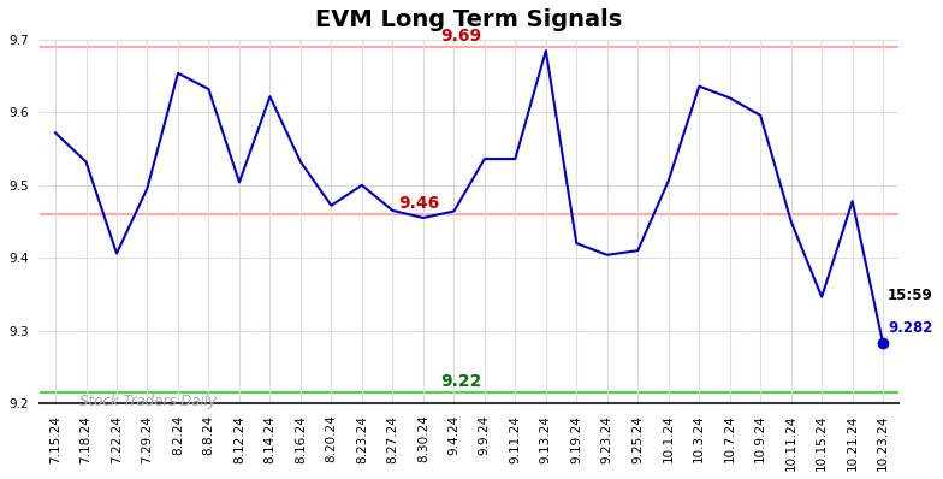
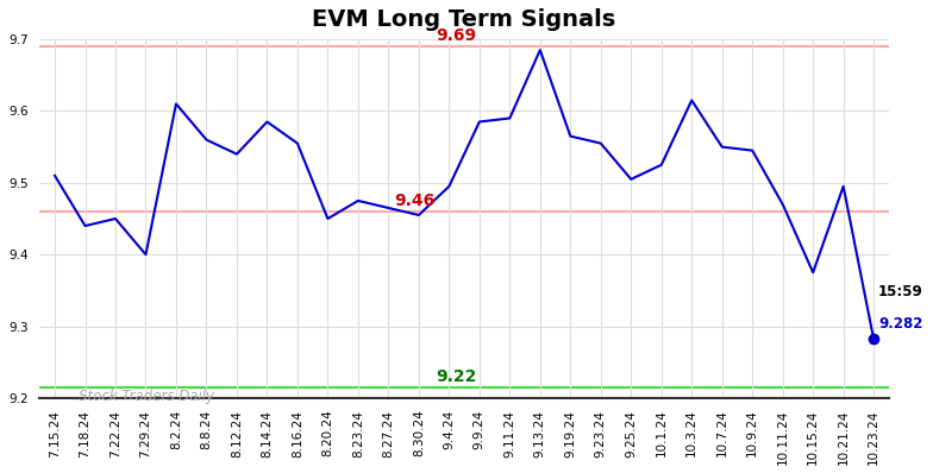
7.15.24: 9.572 -> 9.510
7.18.24: 9.532 -> 9.440
7.22.24: 9.406 -> 9.450
7.29.24: 9.496 -> 9.400
8.2.24: 9.654 -> 9.610
8.8.24: 9.632 -> 9.560
8.12.24: 9.504 -> 9.540
8.14.24: 9.622 -> 9.585
8.16.24: 9.532 -> 9.555
8.20.24: 9.472 -> 9.450
8.23.24: 9.500 -> 9.475
9.4.24: 9.464 -> 9.495
9.9.24: 9.536 -> 9.585
9.11.24: 9.536 -> 9.590
9.19.24: 9.420 -> 9.565
9.23.24: 9.404 -> 9.555
9.25.24: 9.410 -> 9.505
10.1.24: 9.506 -> 9.525
10.3.24: 9.636 -> 9.615
10.7.24: 9.620 -> 9.550
10.9.24: 9.596 -> 9.545
10.11.24: 9.450 -> 9.470
10.15.24: 9.346 -> 9.375
10.21.24: 9.478 -> 9.495
